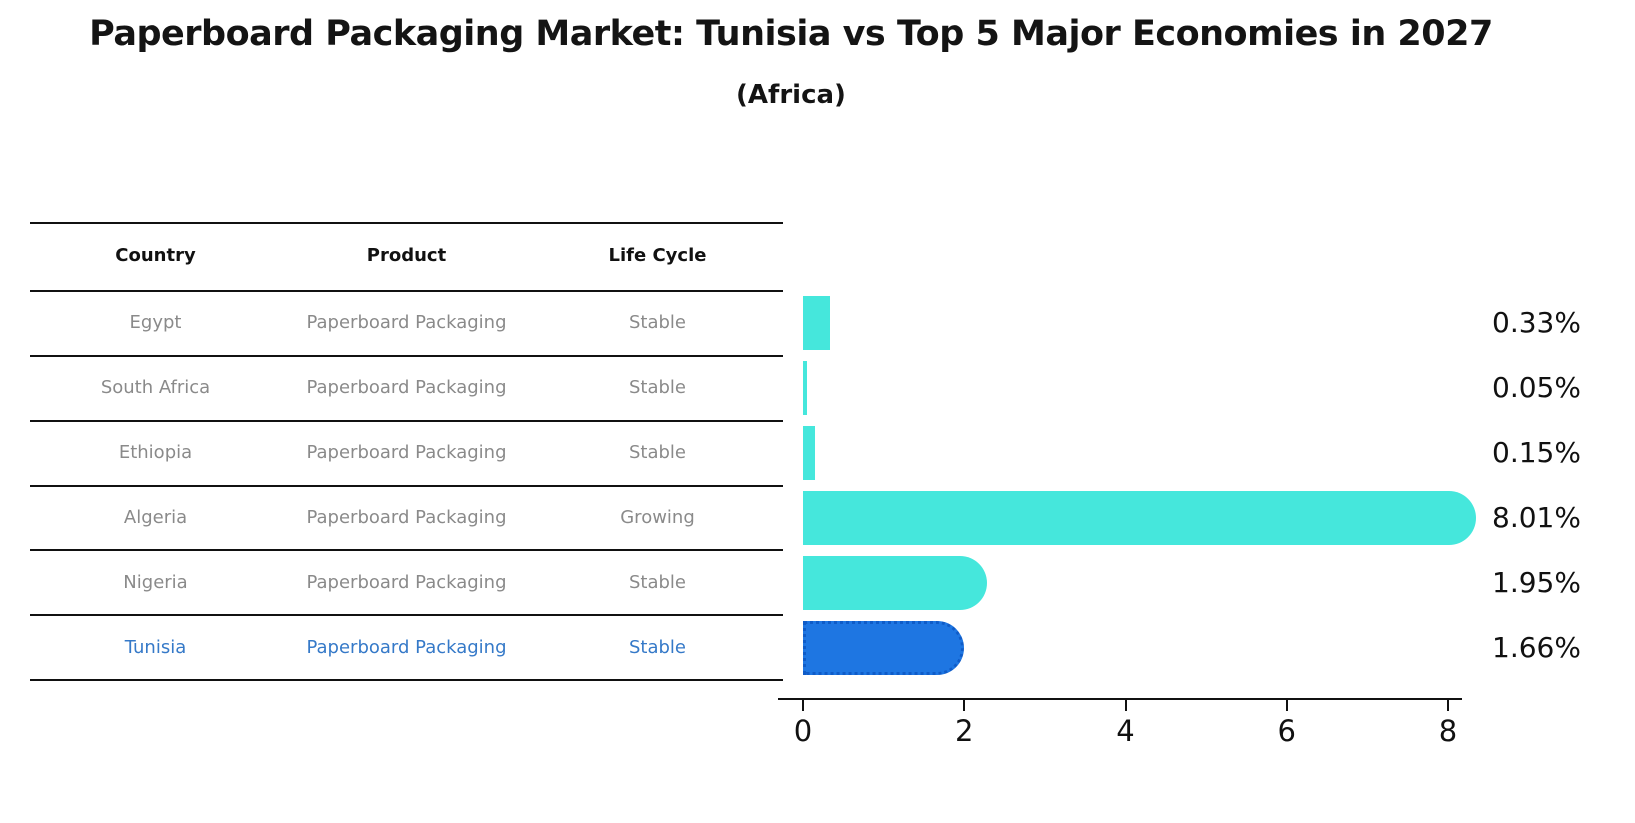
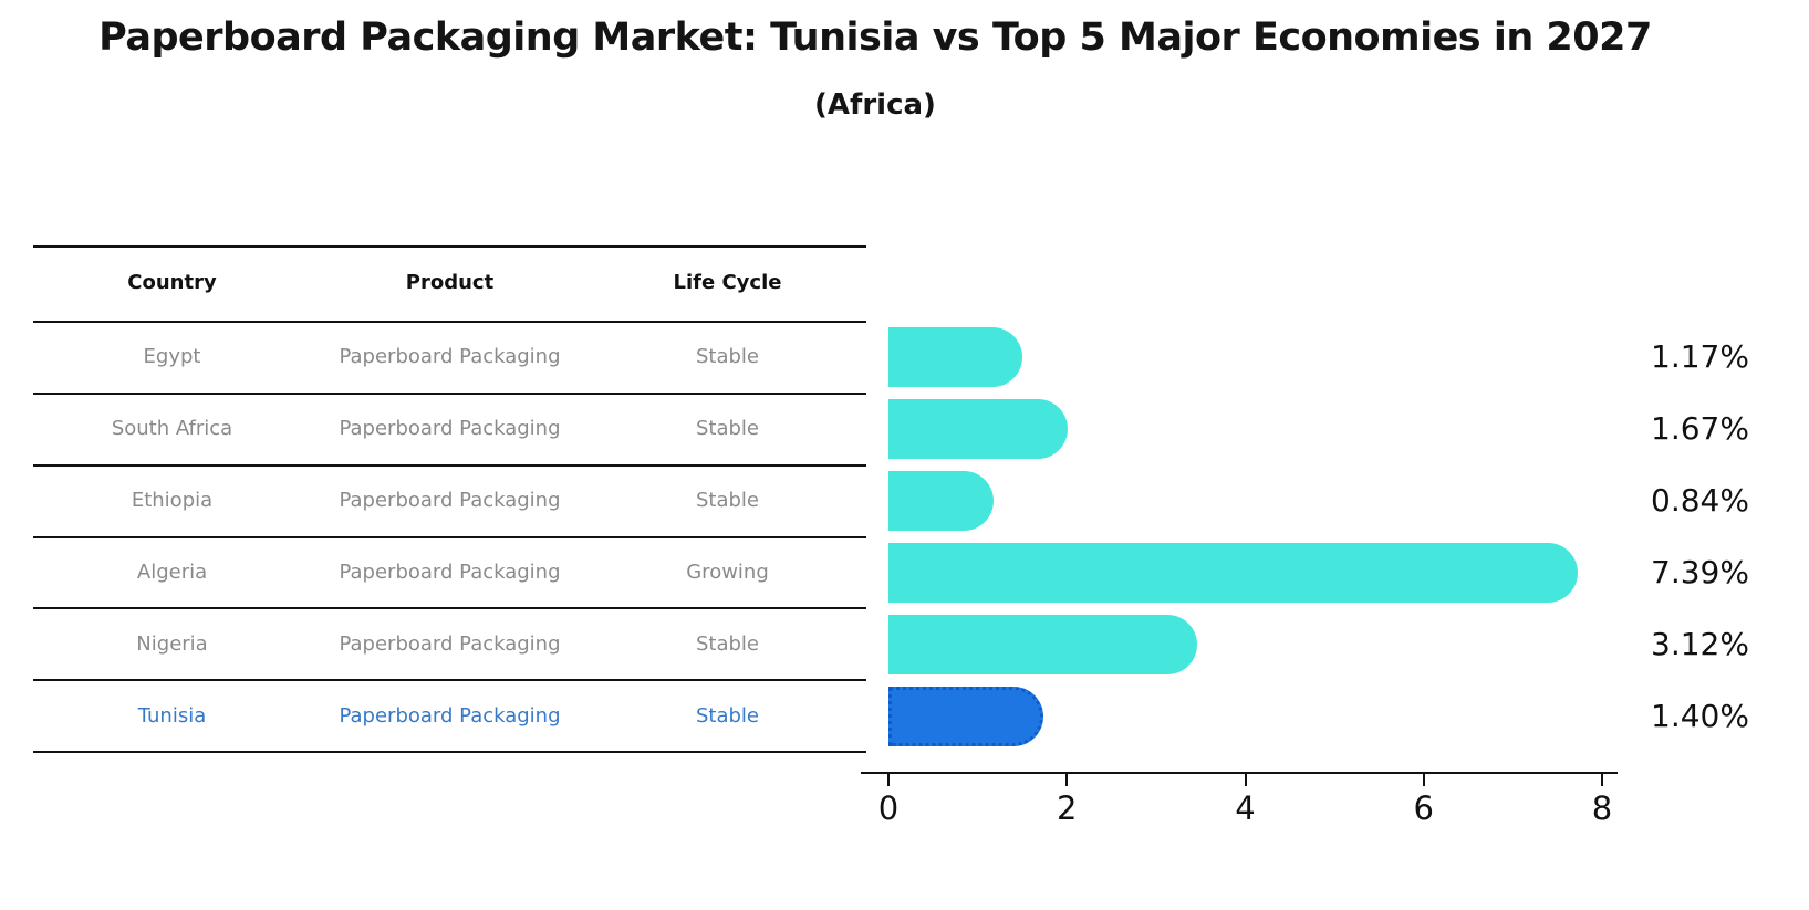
Egypt: 0.33% -> 1.17%
South Africa: 0.05% -> 1.67%
Ethiopia: 0.15% -> 0.84%
Algeria: 8.01% -> 7.39%
Nigeria: 1.95% -> 3.12%
Tunisia: 1.66% -> 1.40%
